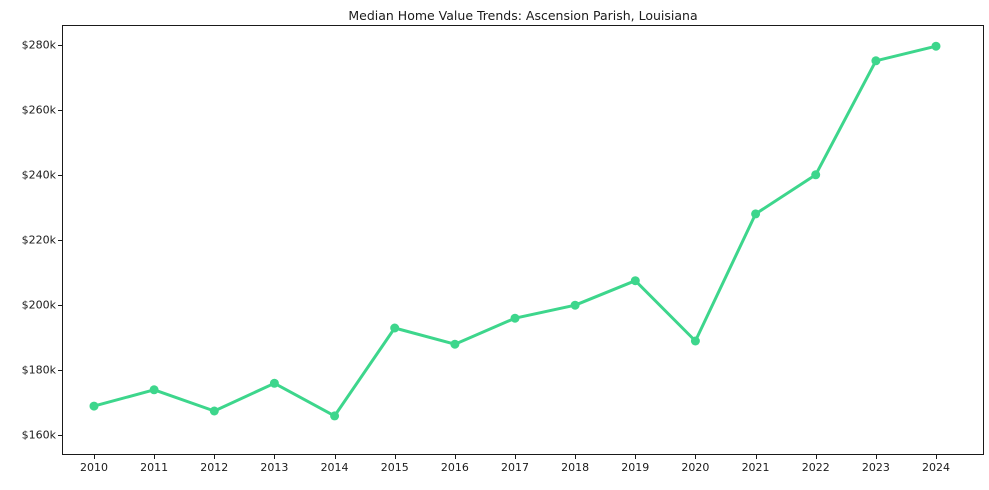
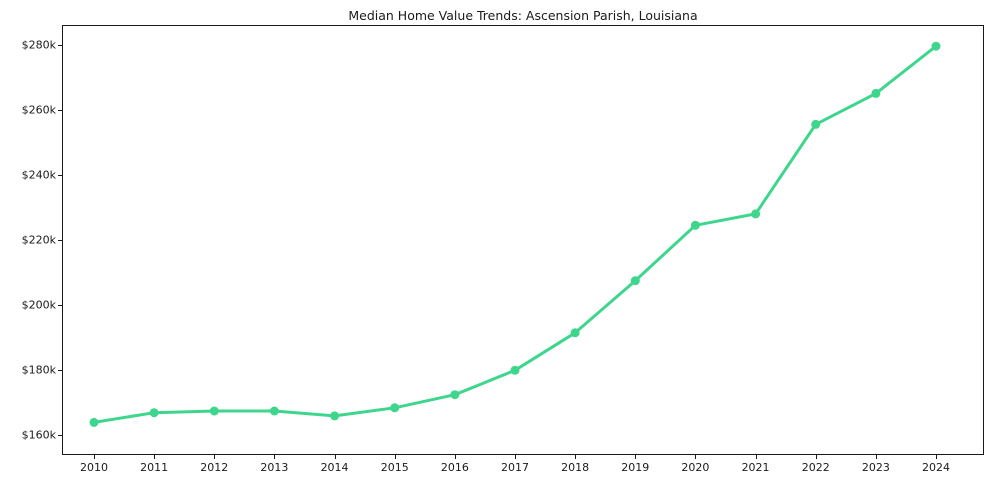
2010: $169k -> $164k
2011: $174k -> $167k
2013: $176k -> $168k
2015: $193k -> $168k
2016: $188k -> $172k
2017: $196k -> $180k
2018: $200k -> $192k
2020: $189k -> $224k
2022: $240k -> $256k
2023: $275k -> $265k
